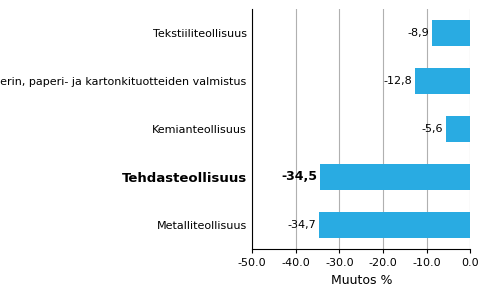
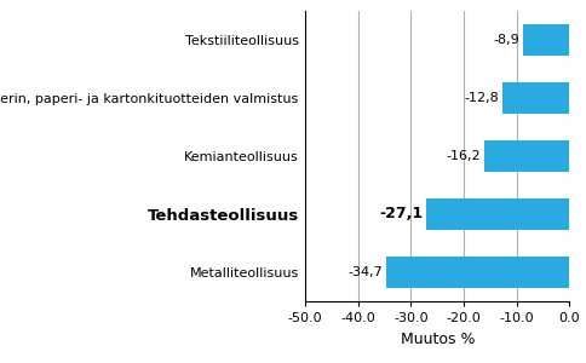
Kemianteollisuus: -5,6 -> -16,2
Tehdasteollisuus: -34,5 -> -27,1
